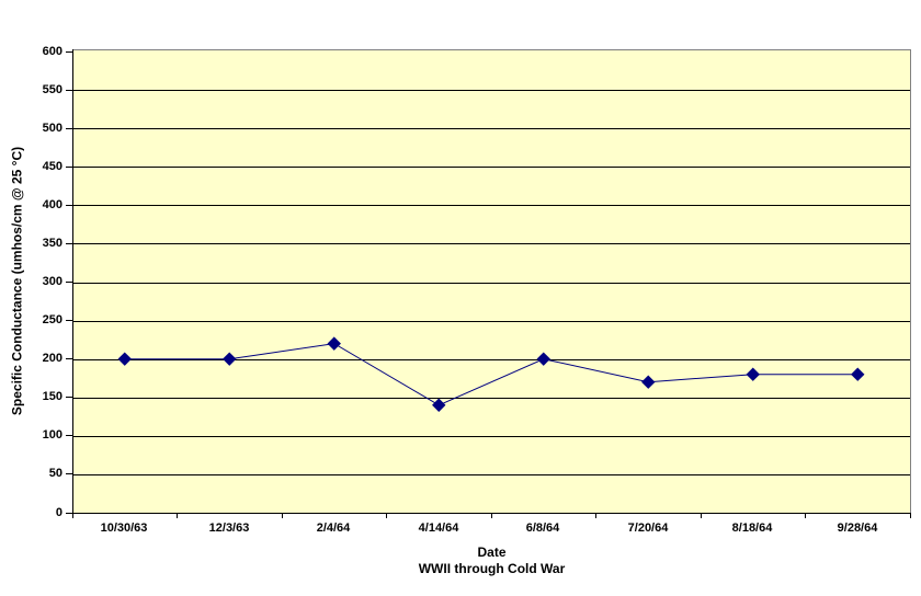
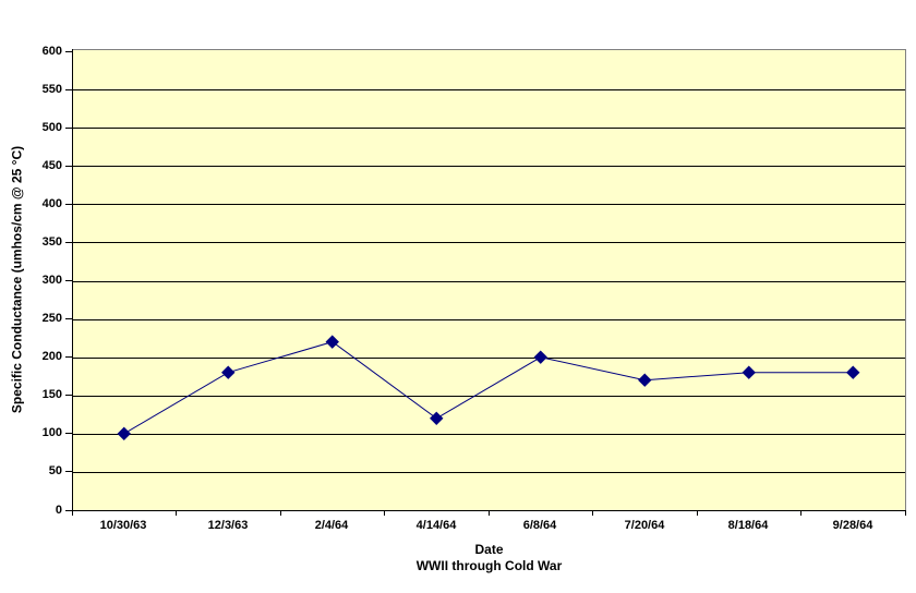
10/30/63: 200 -> 100
12/3/63: 200 -> 180
4/14/64: 140 -> 120
